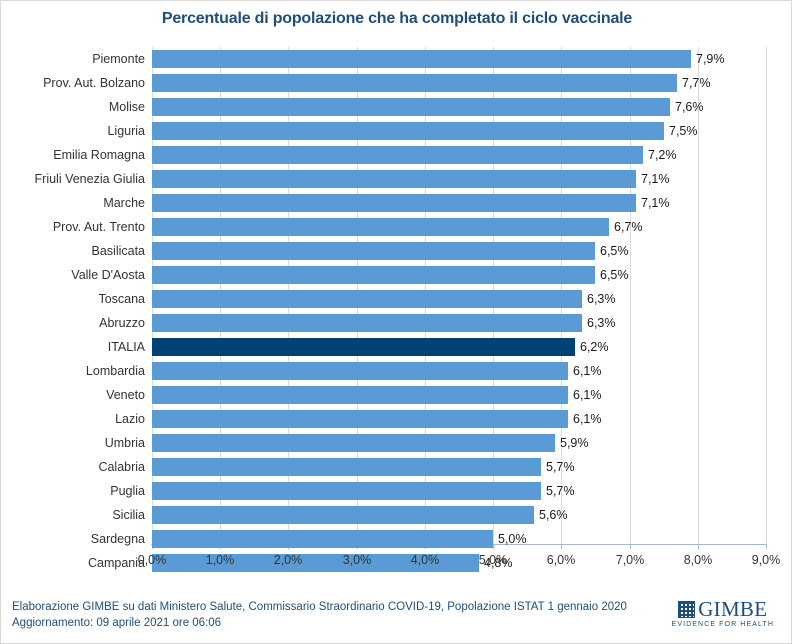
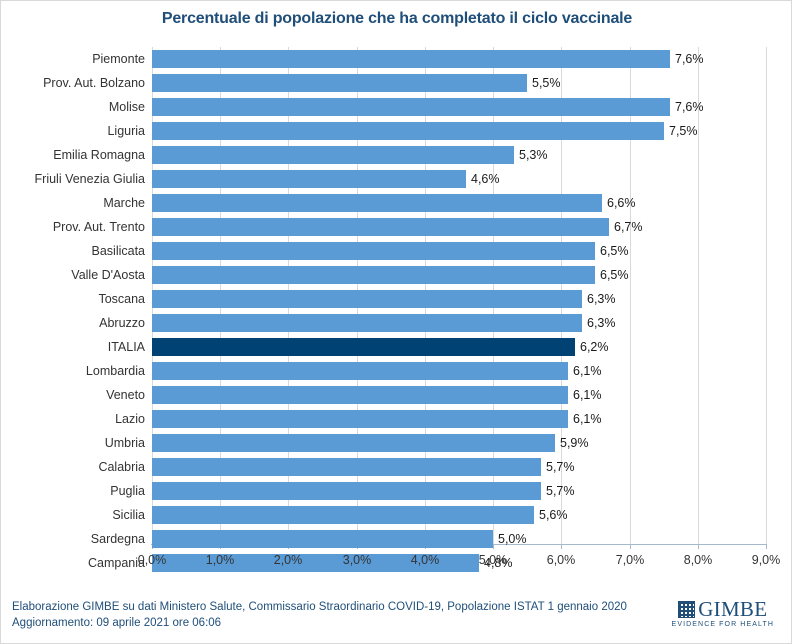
Piemonte: 7,9% -> 7,6%
Prov. Aut. Bolzano: 7,7% -> 5,5%
Emilia Romagna: 7,2% -> 5,3%
Friuli Venezia Giulia: 7,1% -> 4,6%
Marche: 7,1% -> 6,6%
